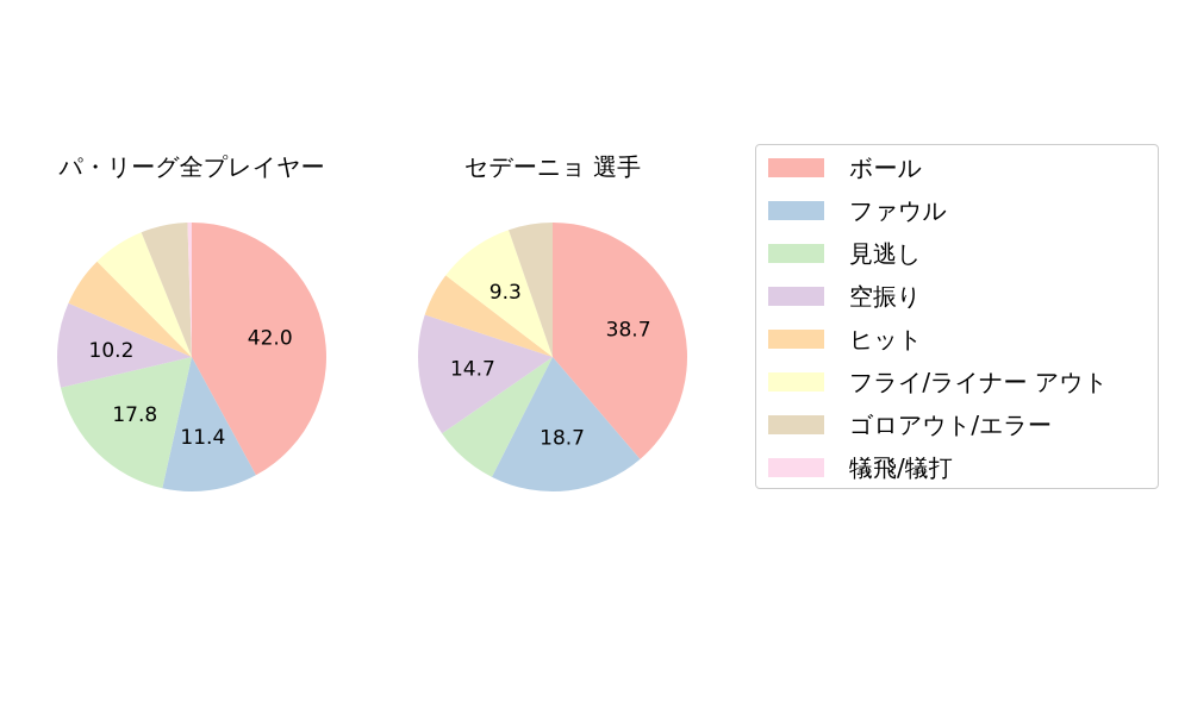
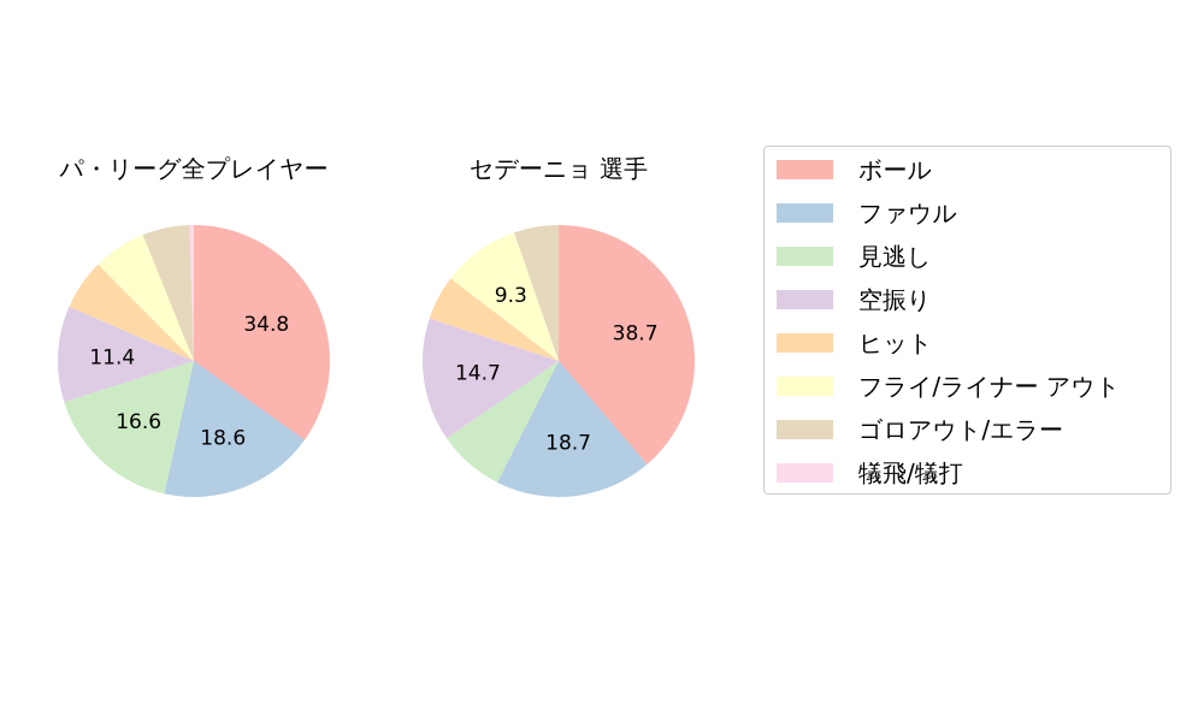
パ・リーグ全プレイヤー/ボール: 42.0 -> 34.8
パ・リーグ全プレイヤー/ファウル: 11.4 -> 18.6
パ・リーグ全プレイヤー/見逃し: 17.8 -> 16.6
パ・リーグ全プレイヤー/空振り: 10.2 -> 11.4
